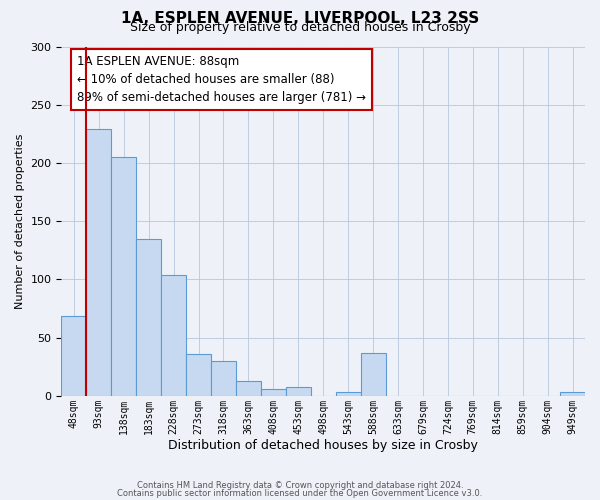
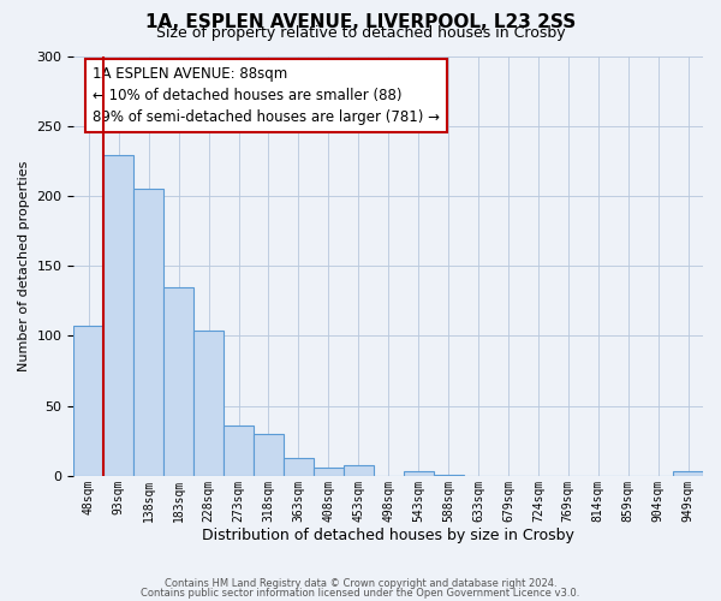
48sqm: 69 -> 107
588sqm: 37 -> 1
